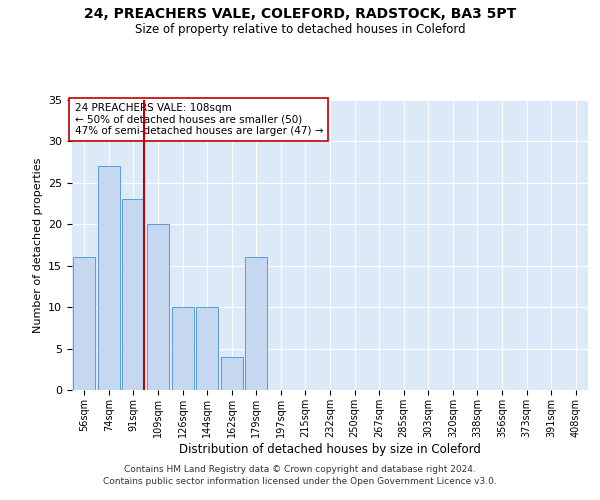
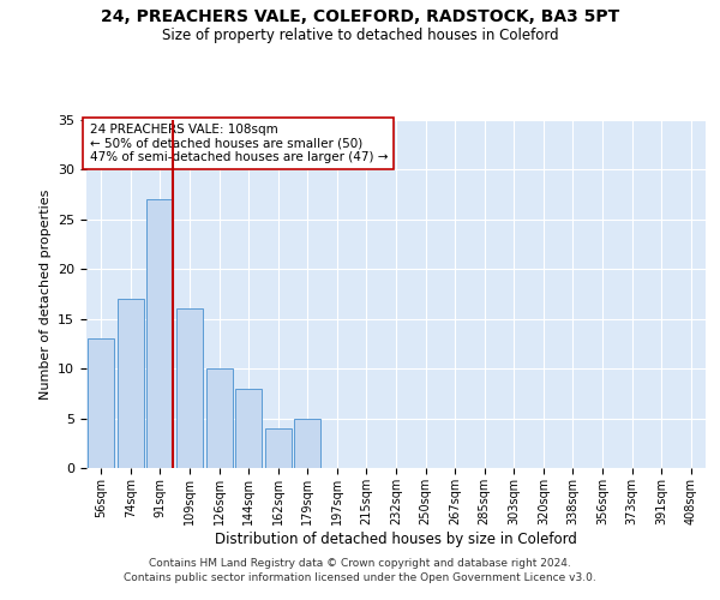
56sqm: 16 -> 13
74sqm: 27 -> 17
91sqm: 23 -> 27
109sqm: 20 -> 16
144sqm: 10 -> 8
179sqm: 16 -> 5
